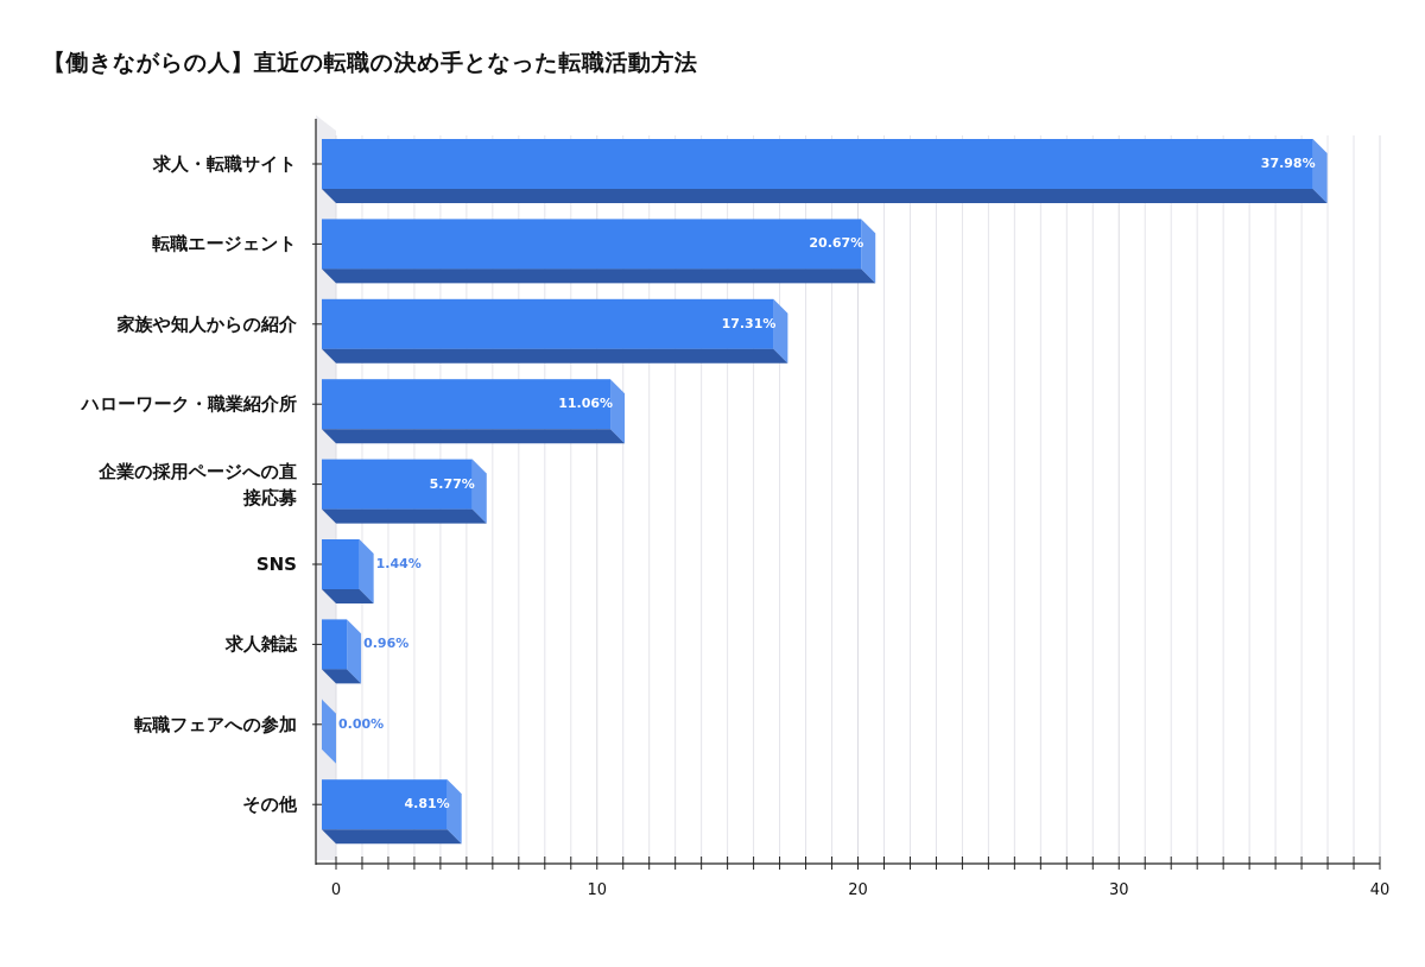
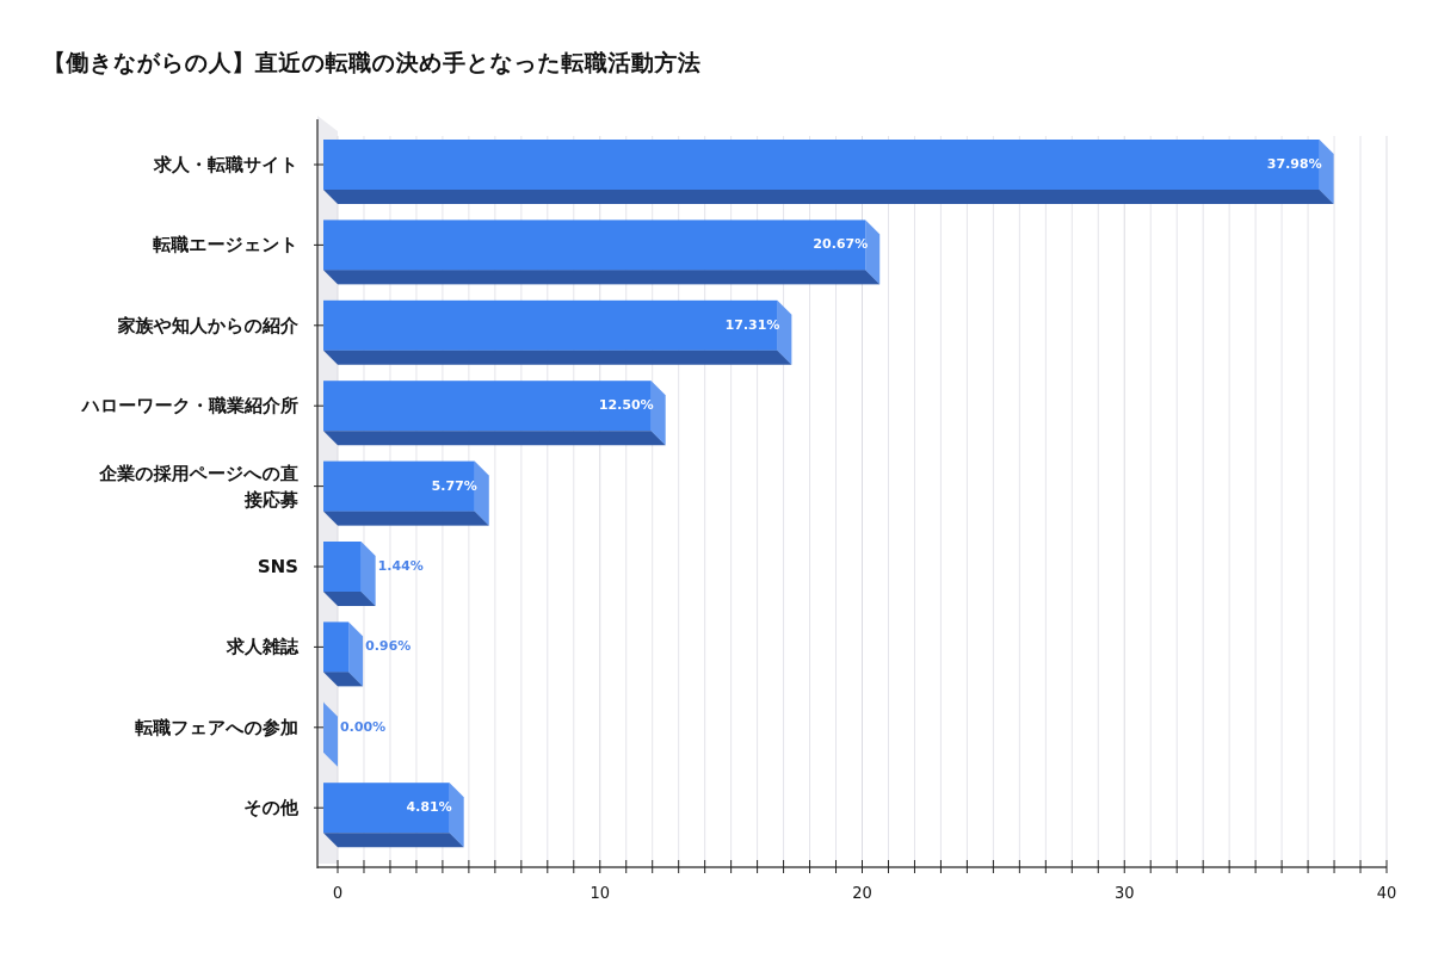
ハローワーク・職業紹介所: 11.06% -> 12.50%
